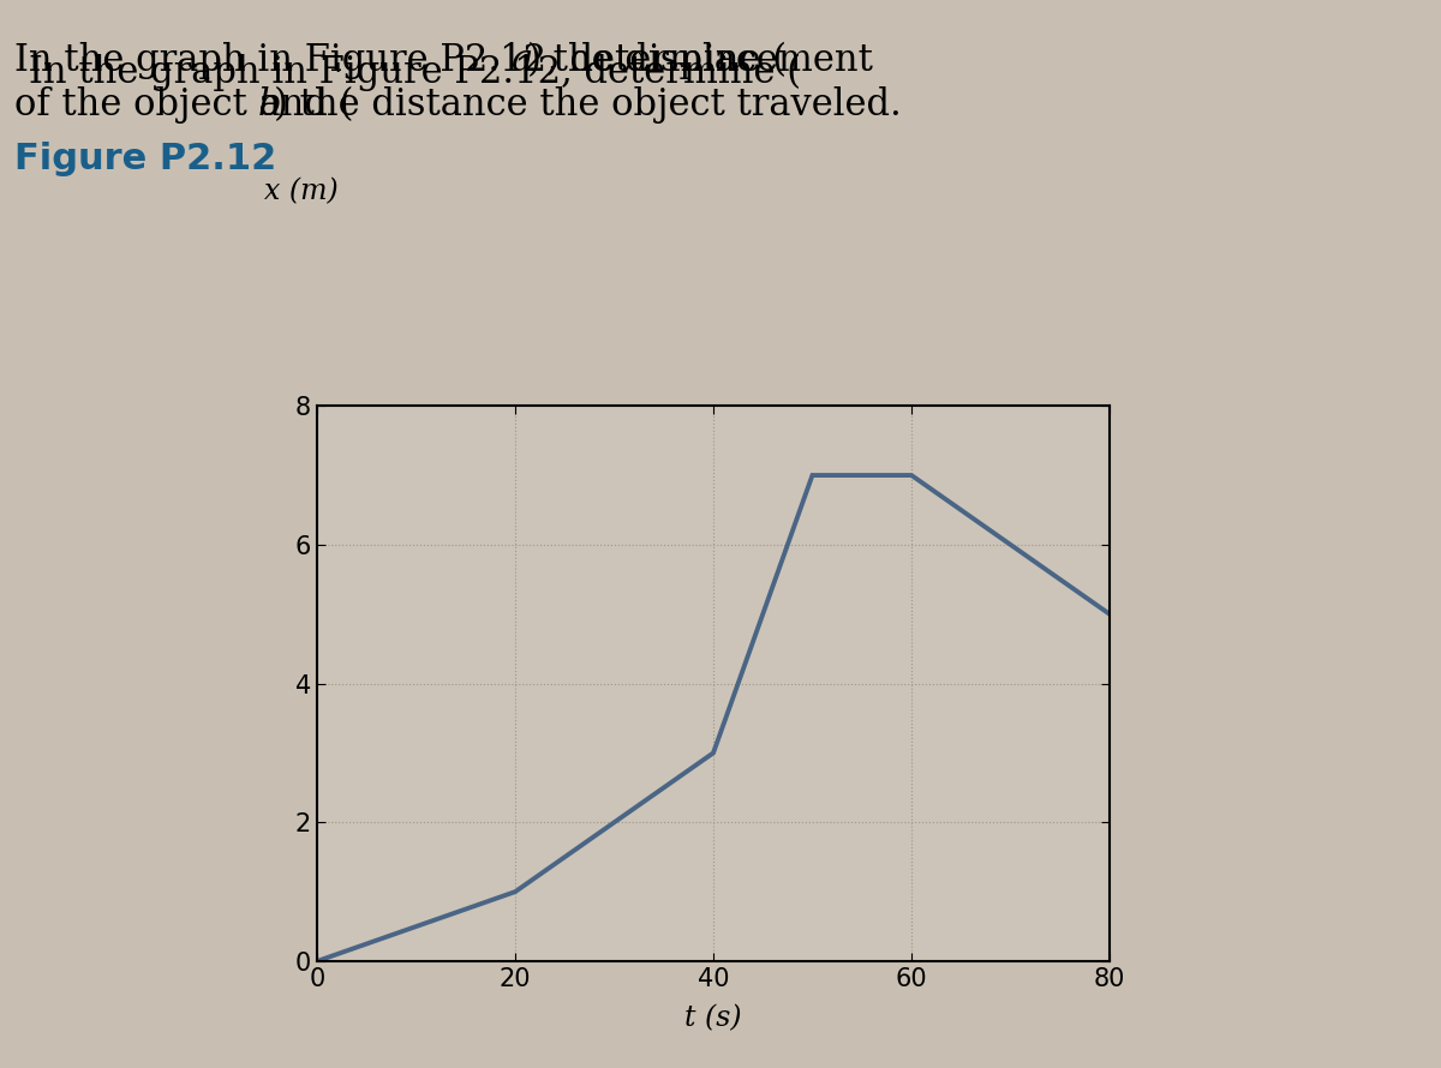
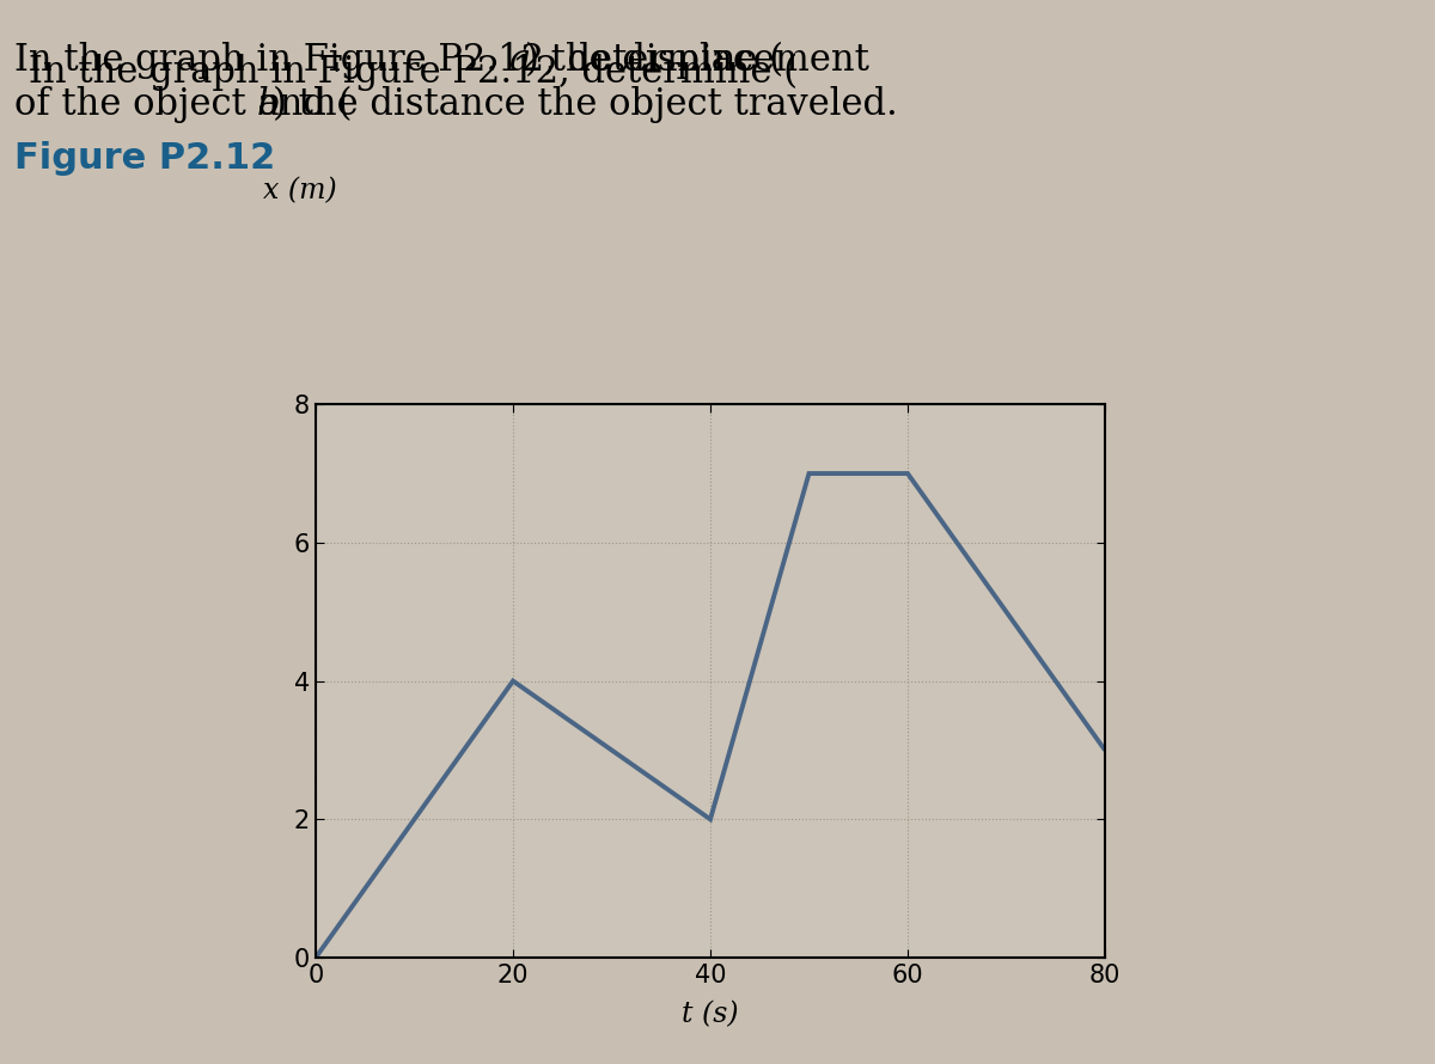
20: 1 -> 4
40: 3 -> 2
80: 5 -> 3
